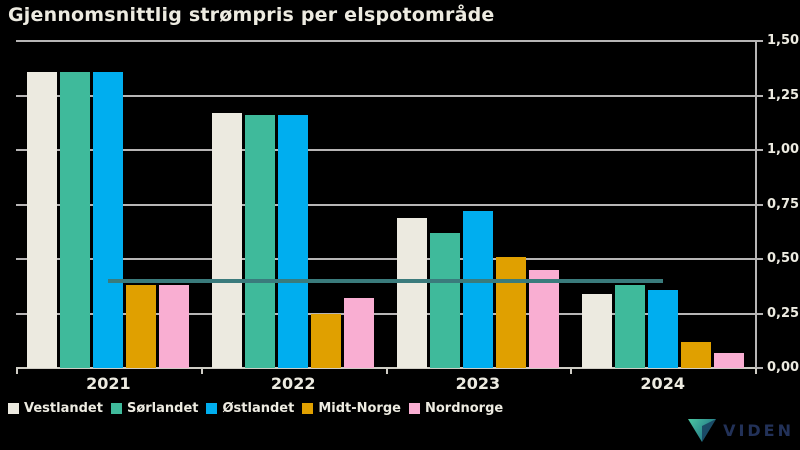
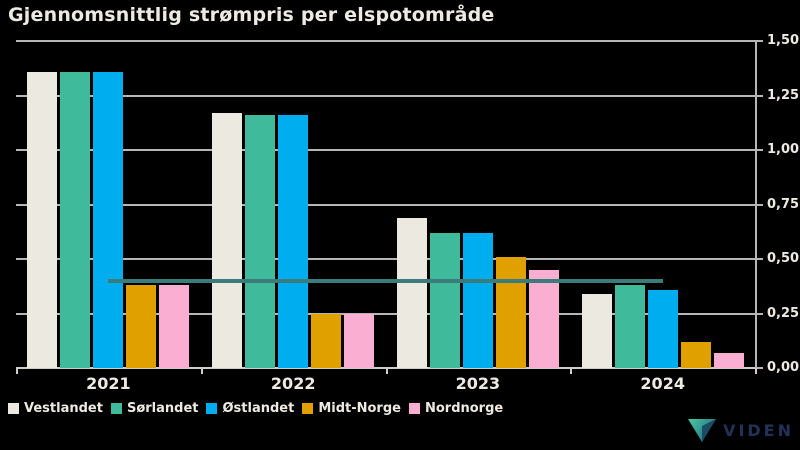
Nordnorge/2022: 0,32 -> 0,25
Østlandet/2023: 0,72 -> 0,62
